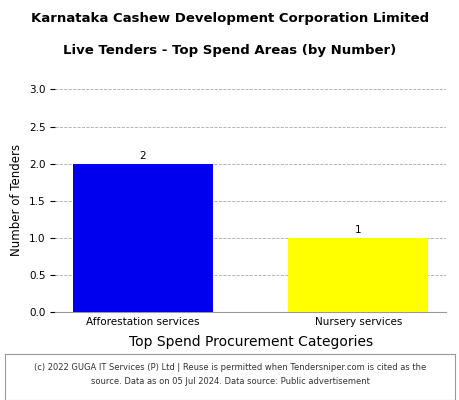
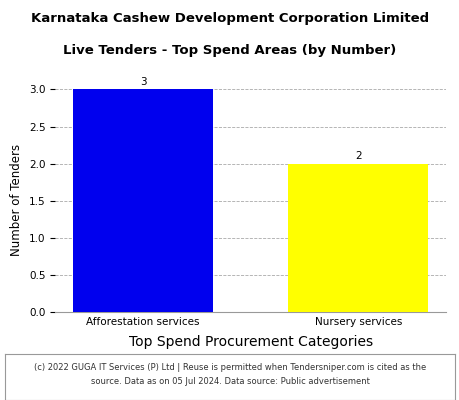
Afforestation services: 2 -> 3
Nursery services: 1 -> 2
